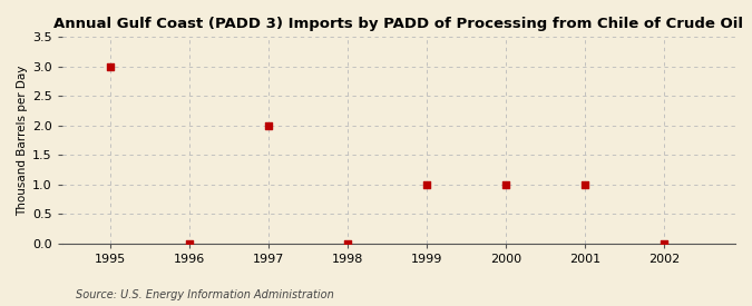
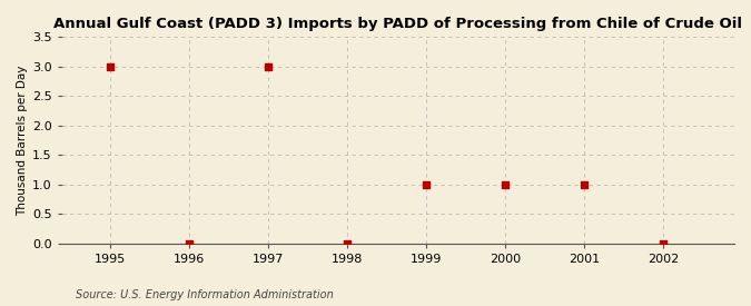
1997: 2 -> 3
